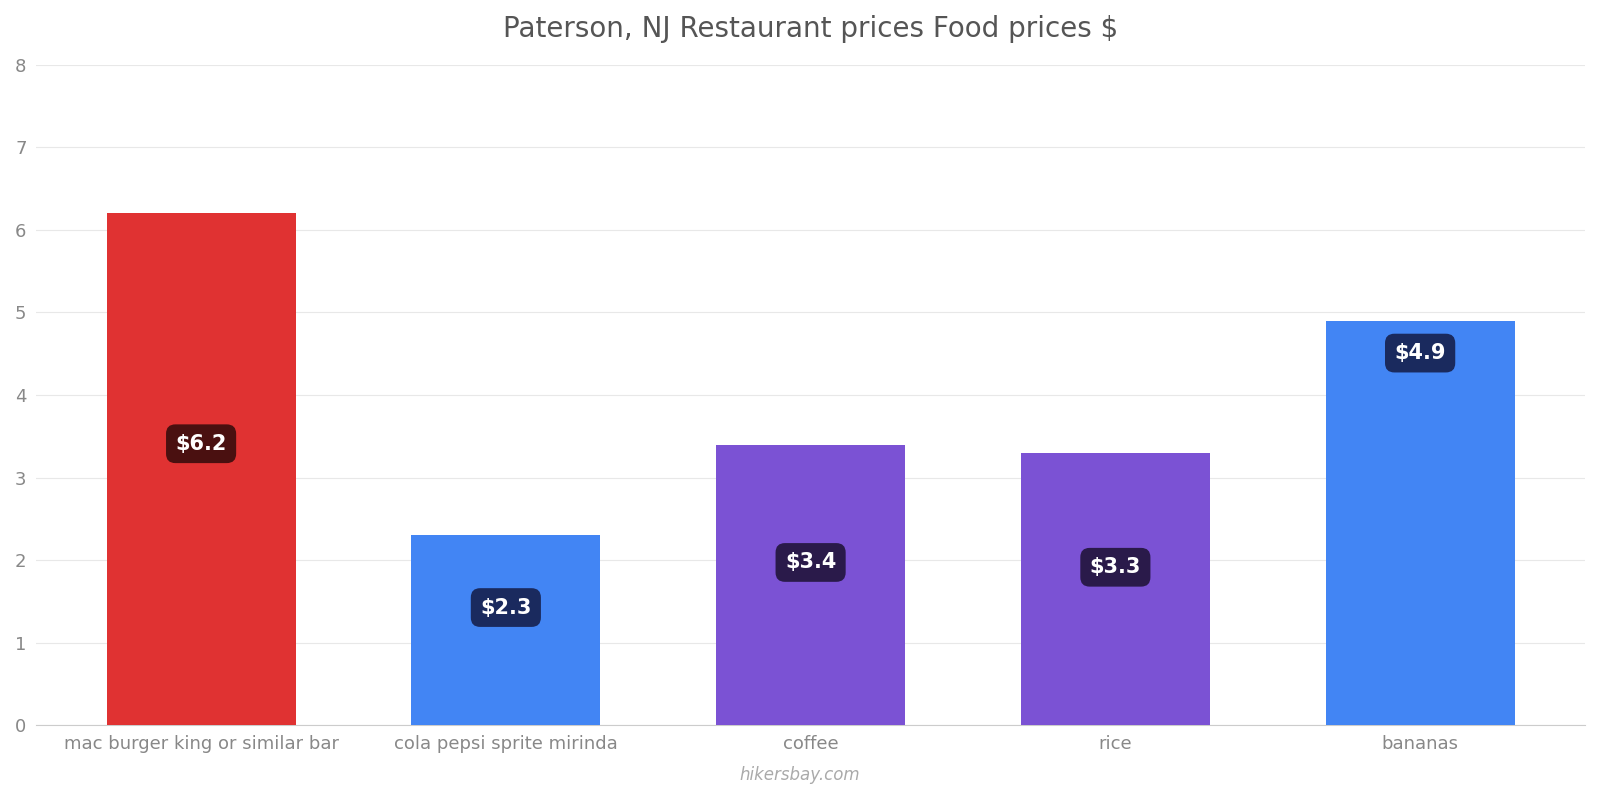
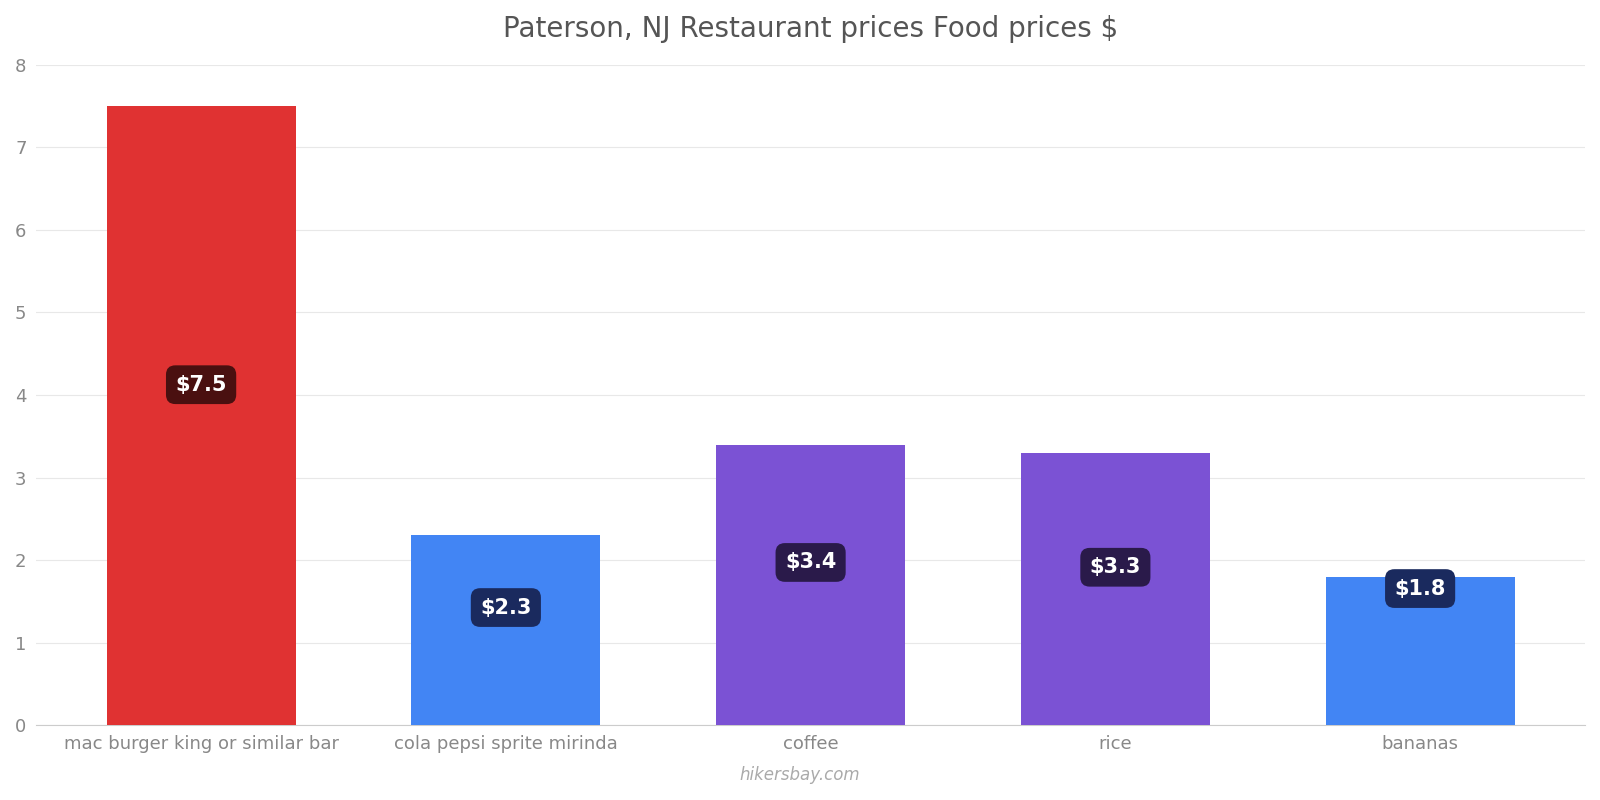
mac burger king or similar bar: $6.2 -> $7.5
bananas: $4.9 -> $1.8
